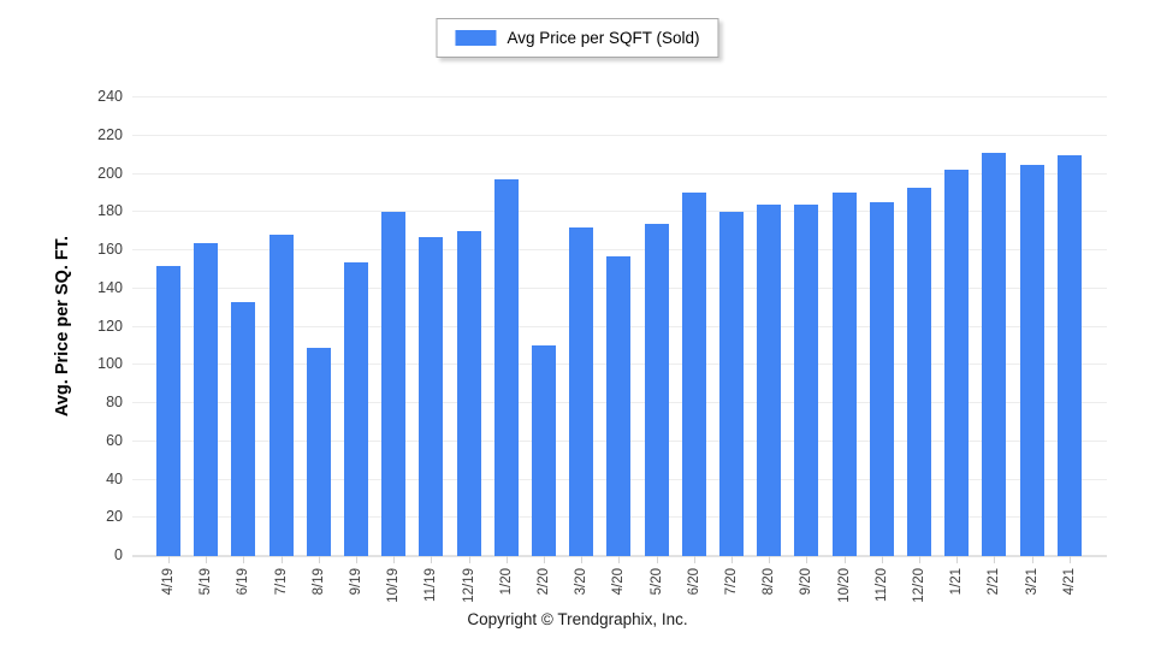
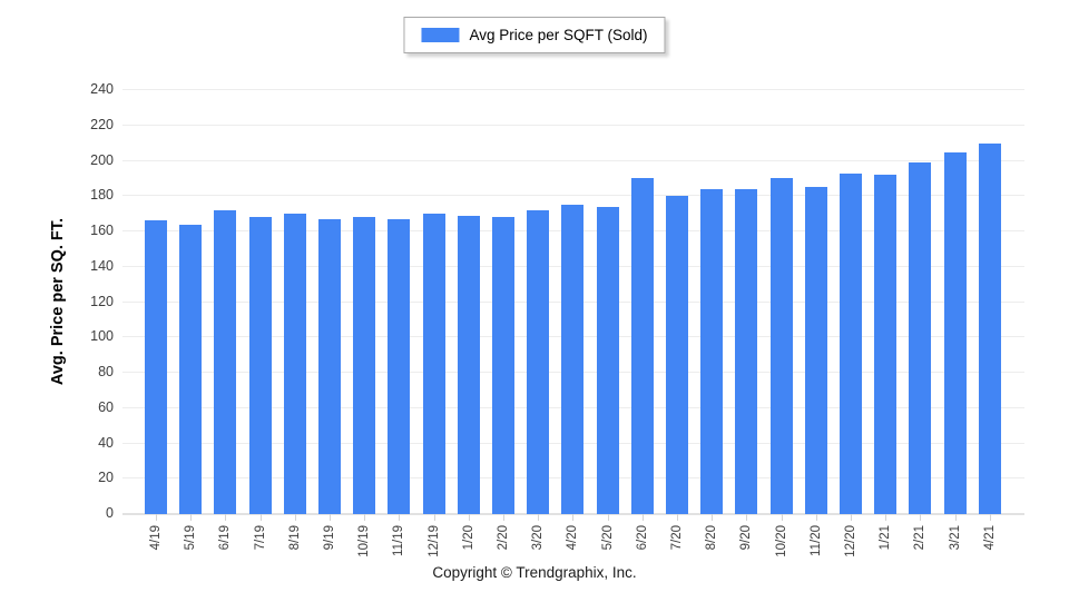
4/19: 152 -> 166
6/19: 133 -> 172
8/19: 109 -> 170
9/19: 154 -> 167
10/19: 180 -> 168
1/20: 197 -> 169
2/20: 110 -> 168
4/20: 157 -> 175
1/21: 202 -> 192
2/21: 211 -> 199
